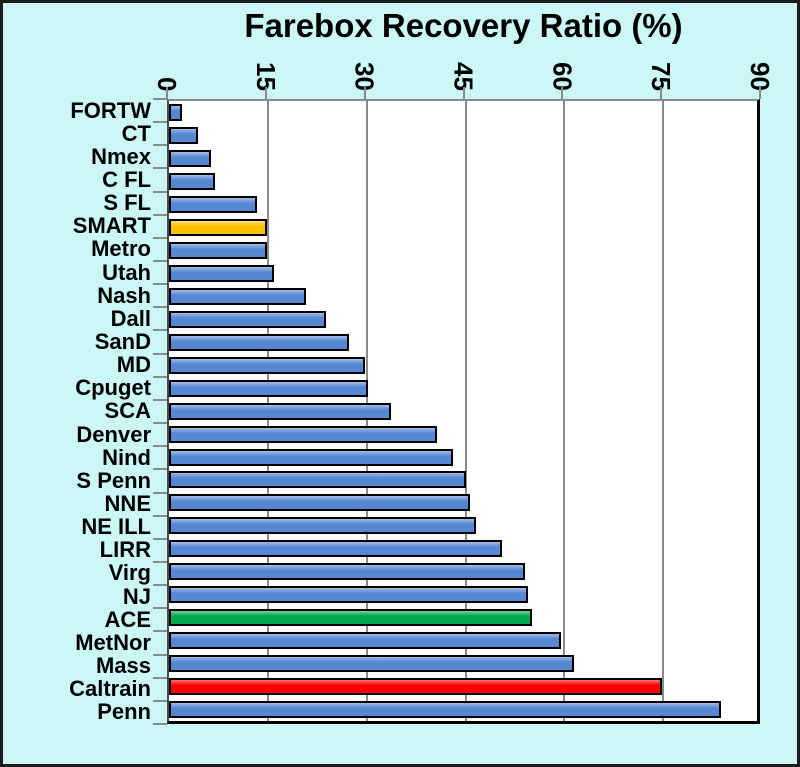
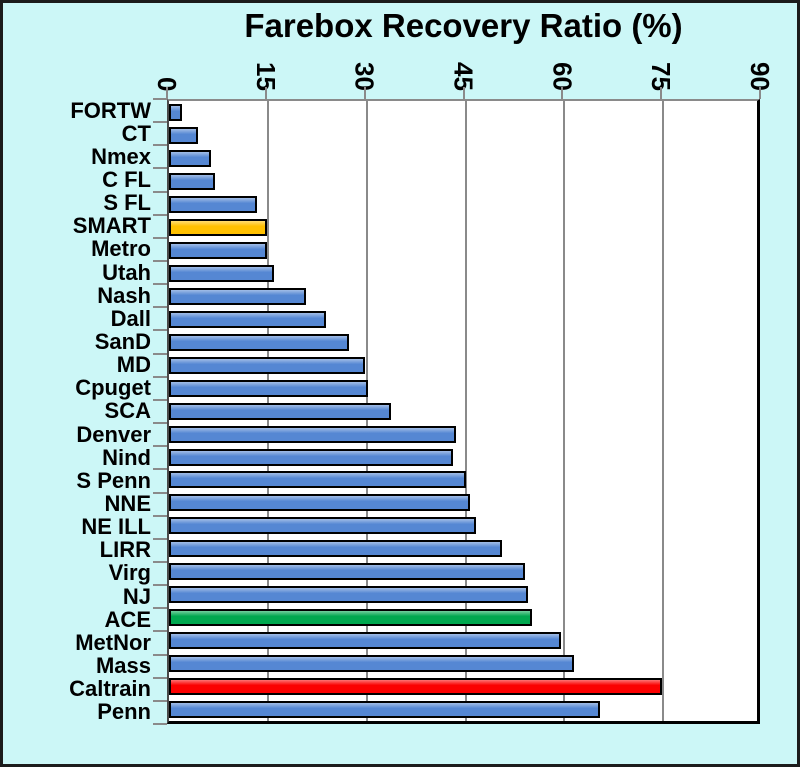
Denver: 41 -> 44
Penn: 84 -> 66
